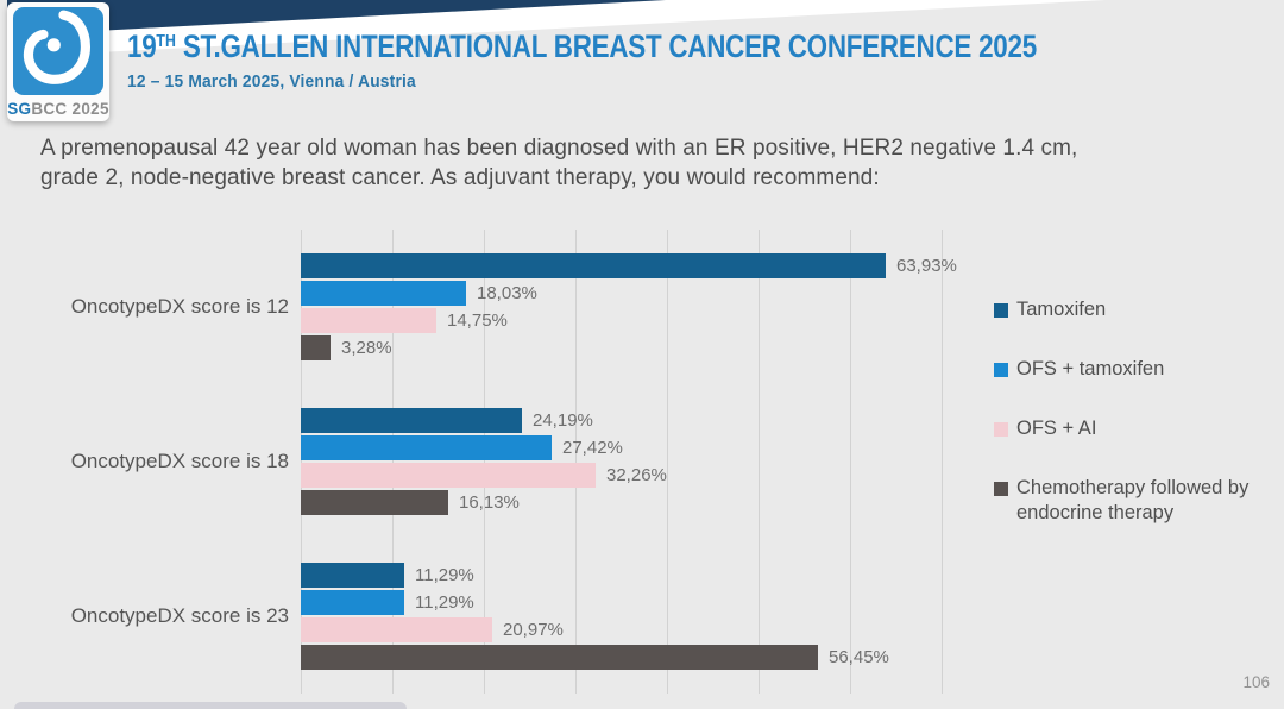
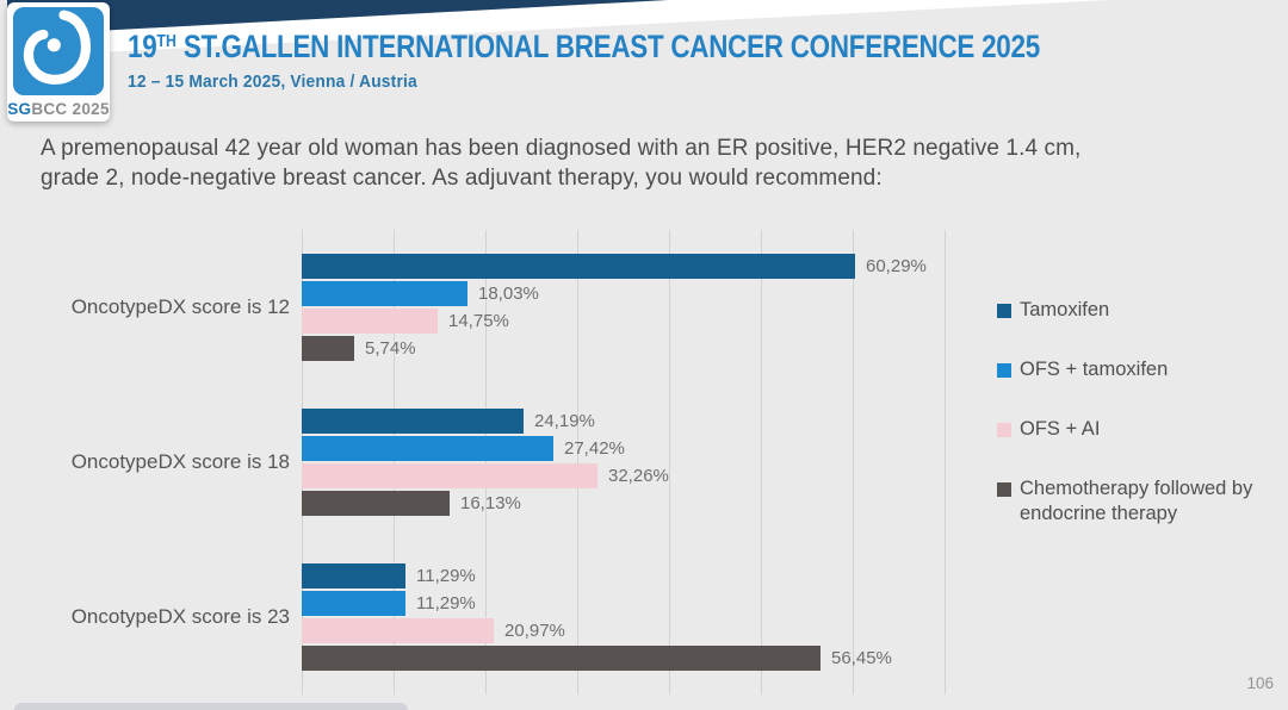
Tamoxifen/OncotypeDX score is 12: 63,93% -> 60,29%
Chemotherapy followed by endocrine therapy/OncotypeDX score is 12: 3,28% -> 5,74%
